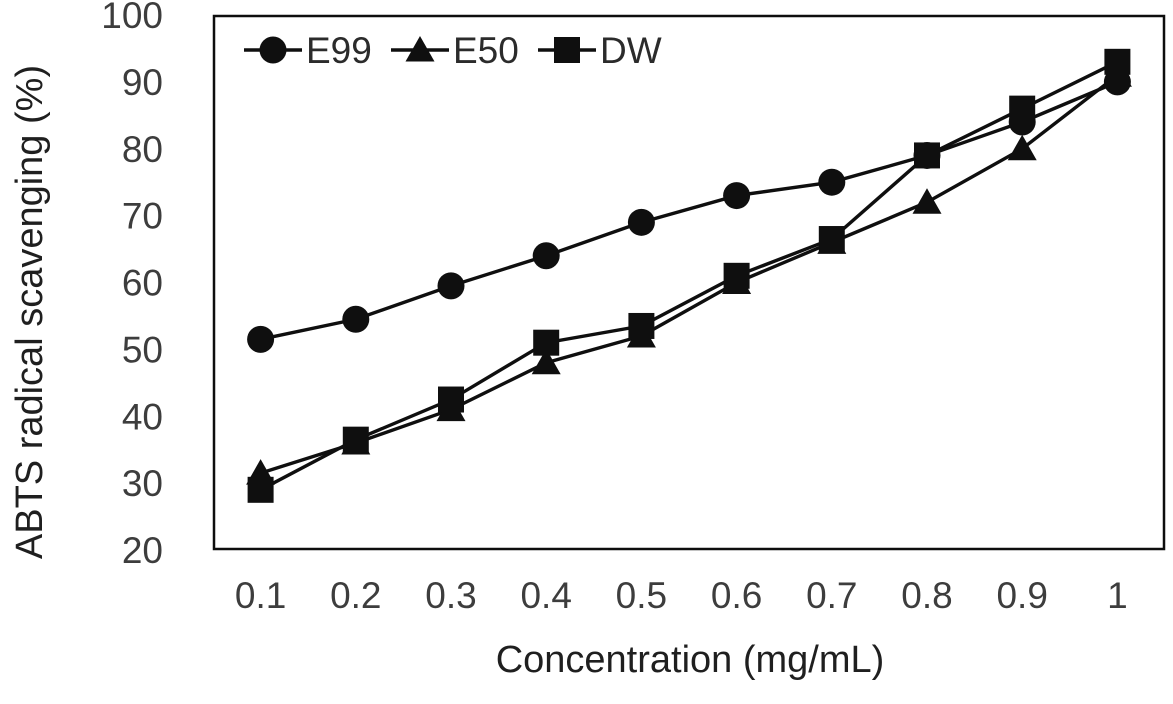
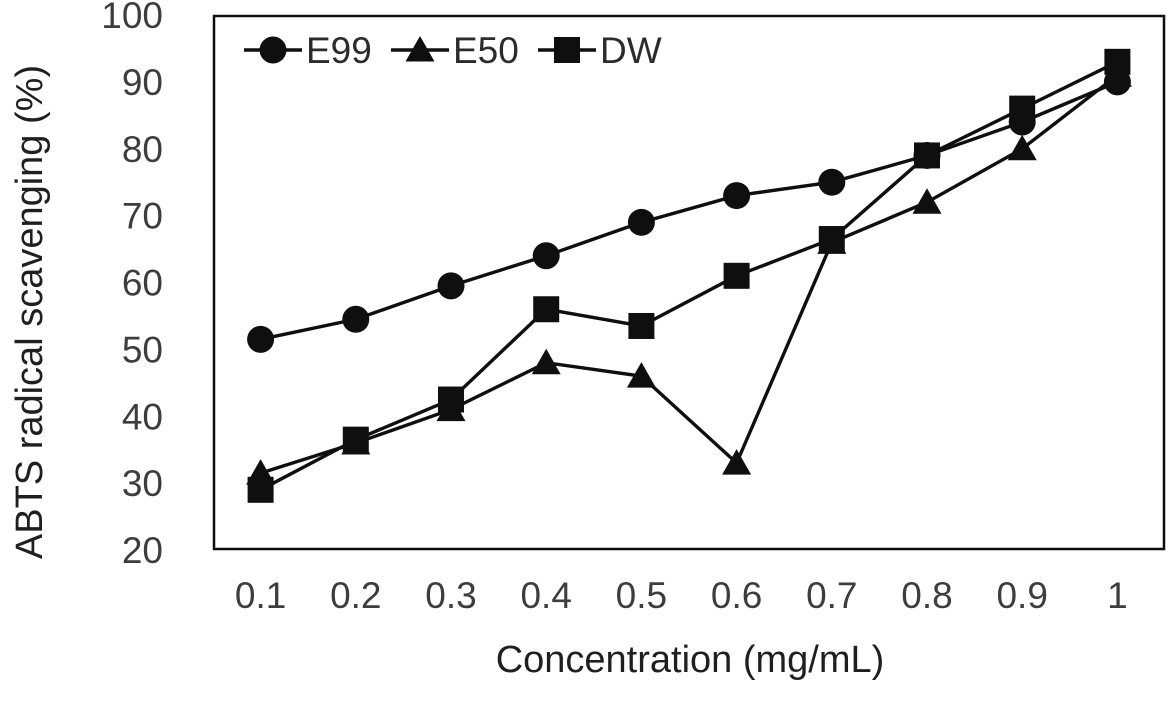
DW/0.4: 51 -> 56
E50/0.5: 52 -> 46
E50/0.6: 60 -> 33
